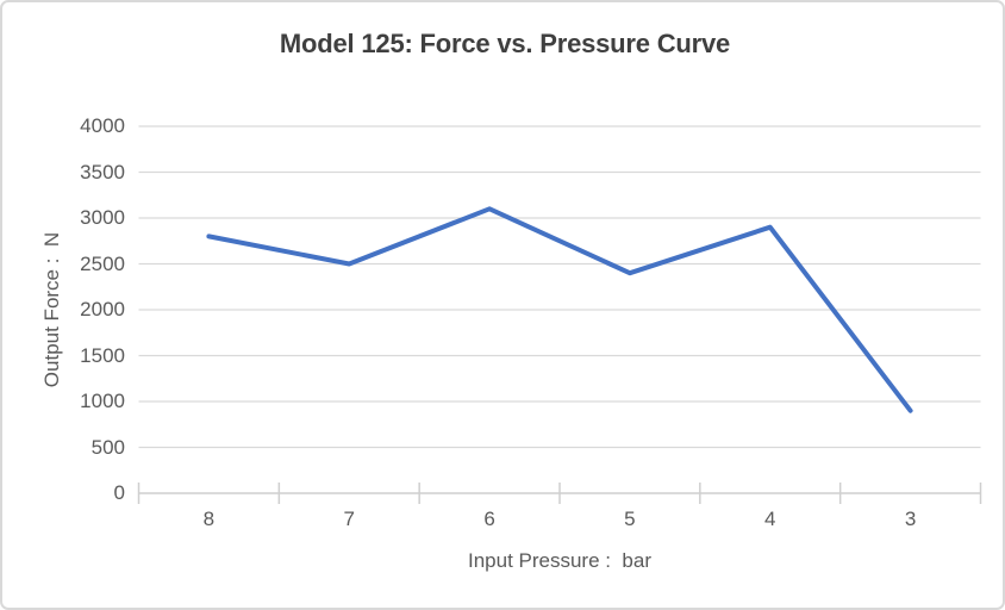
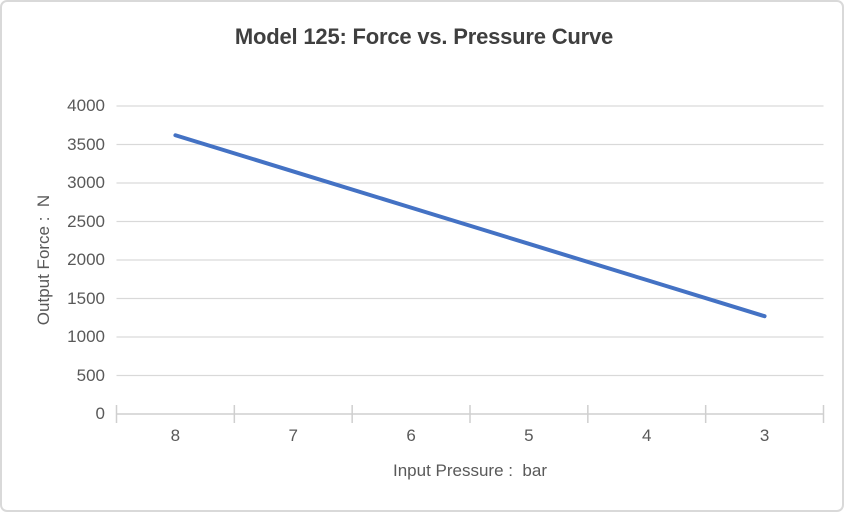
8: 2800 -> 3600
7: 2500 -> 3200
6: 3100 -> 2700
5: 2400 -> 2200
4: 2900 -> 1700
3: 900 -> 1300
